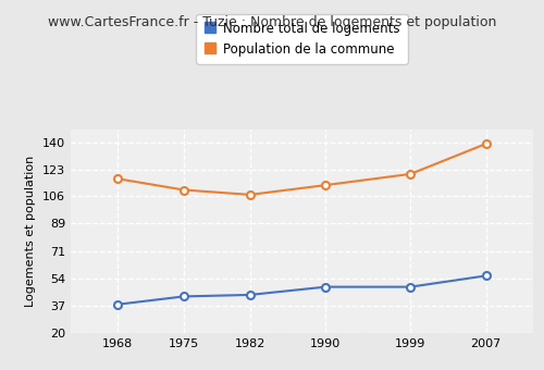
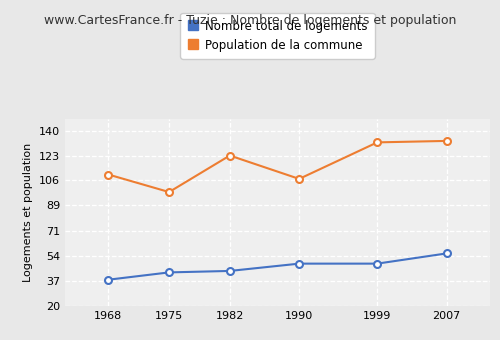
Population de la commune/1968: 117 -> 110
Population de la commune/1975: 110 -> 98
Population de la commune/1982: 107 -> 123
Population de la commune/1990: 113 -> 107
Population de la commune/1999: 120 -> 132
Population de la commune/2007: 139 -> 133
